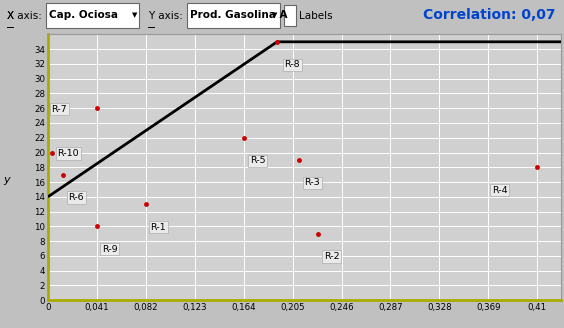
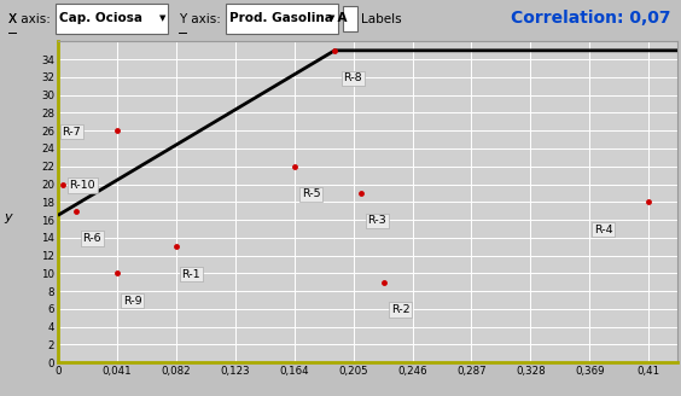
0: 14.0 -> 16.5
